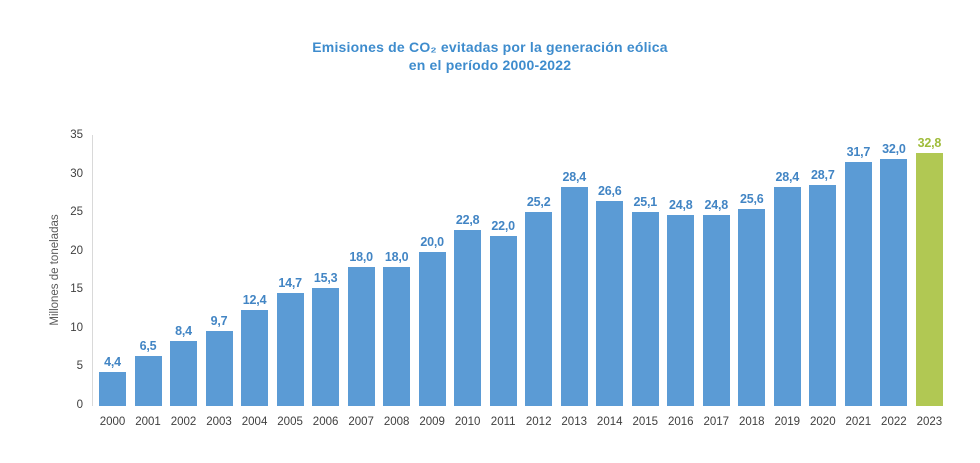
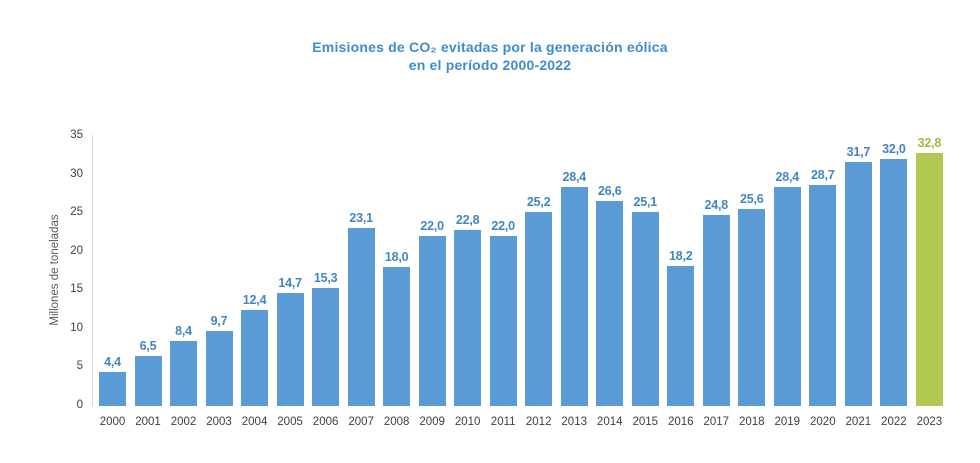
2007: 18,0 -> 23,1
2009: 20,0 -> 22,0
2016: 24,8 -> 18,2
